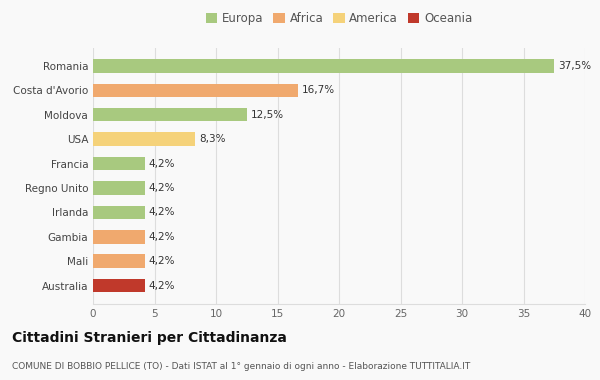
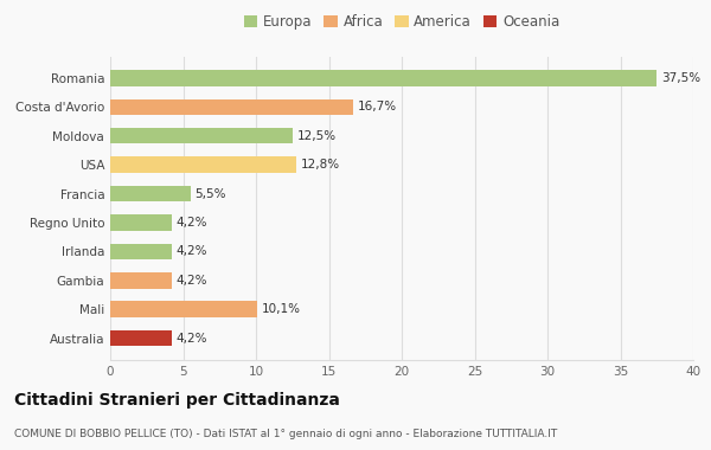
USA: 8,3% -> 12,8%
Francia: 4,2% -> 5,5%
Mali: 4,2% -> 10,1%
